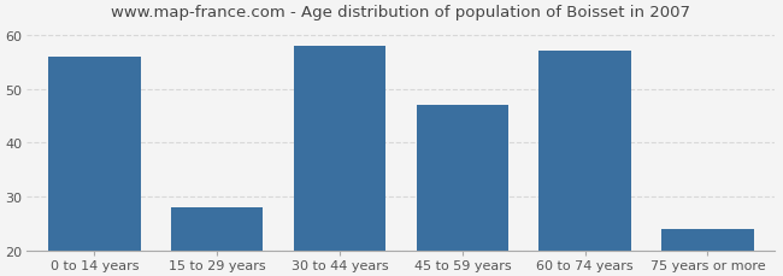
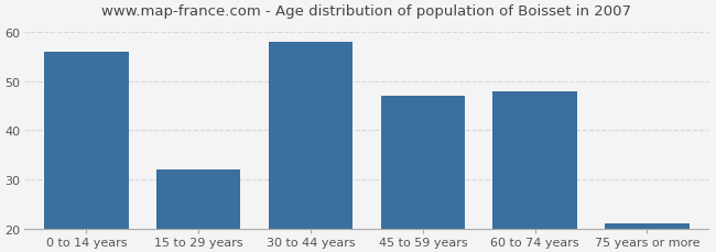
15 to 29 years: 28 -> 32
60 to 74 years: 57 -> 48
75 years or more: 24 -> 21
